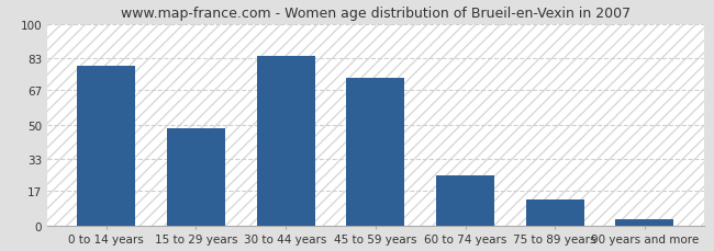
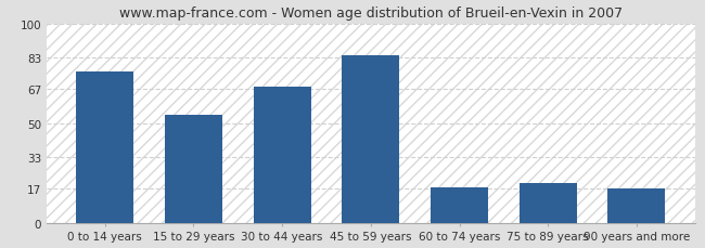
0 to 14 years: 79 -> 76
15 to 29 years: 48 -> 54
30 to 44 years: 84 -> 68
45 to 59 years: 73 -> 84
60 to 74 years: 25 -> 18
75 to 89 years: 13 -> 20
90 years and more: 3 -> 17
